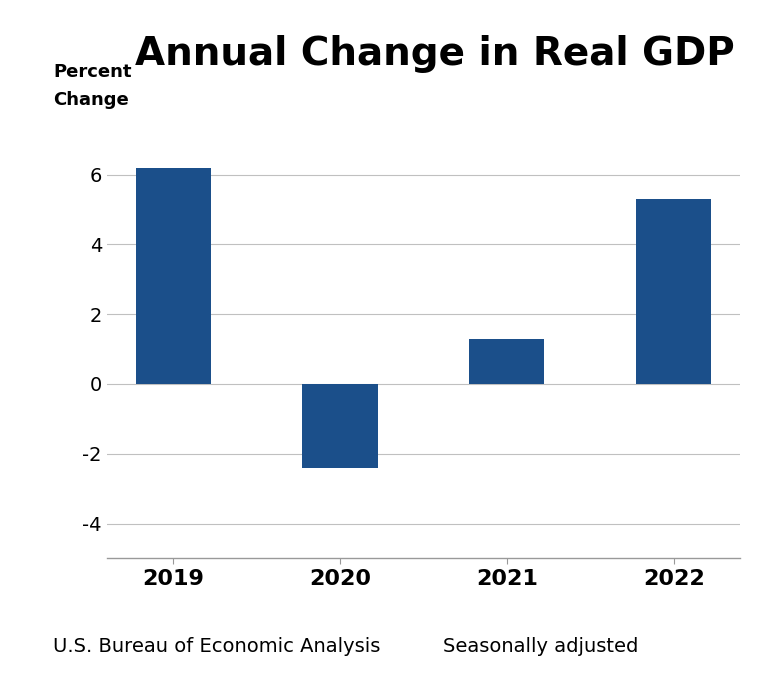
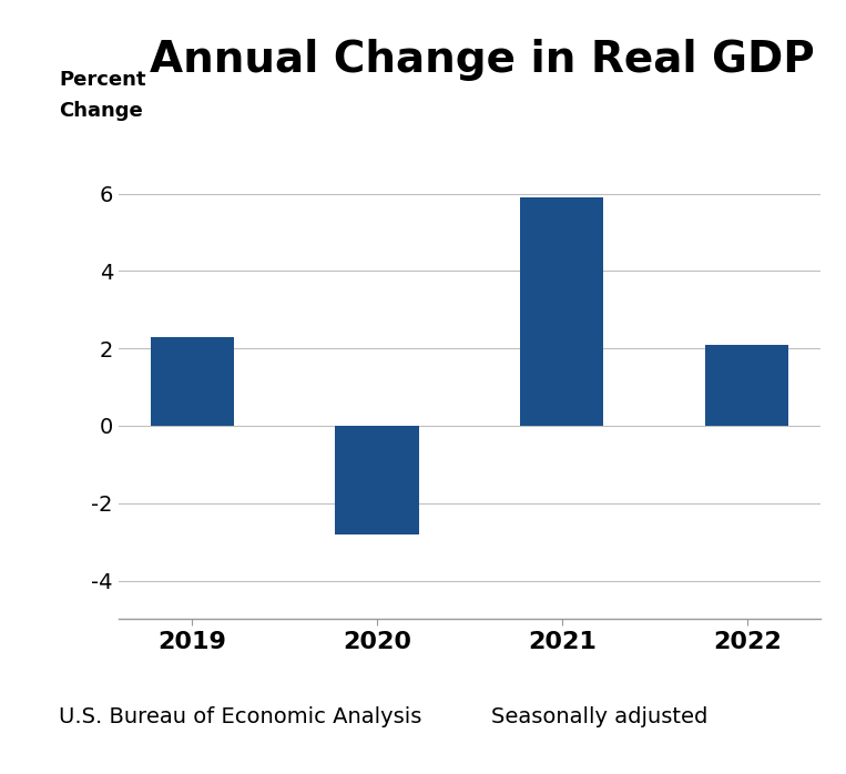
2019: 6.2 -> 2.3
2020: -2.4 -> -2.8
2021: 1.3 -> 5.9
2022: 5.3 -> 2.1
